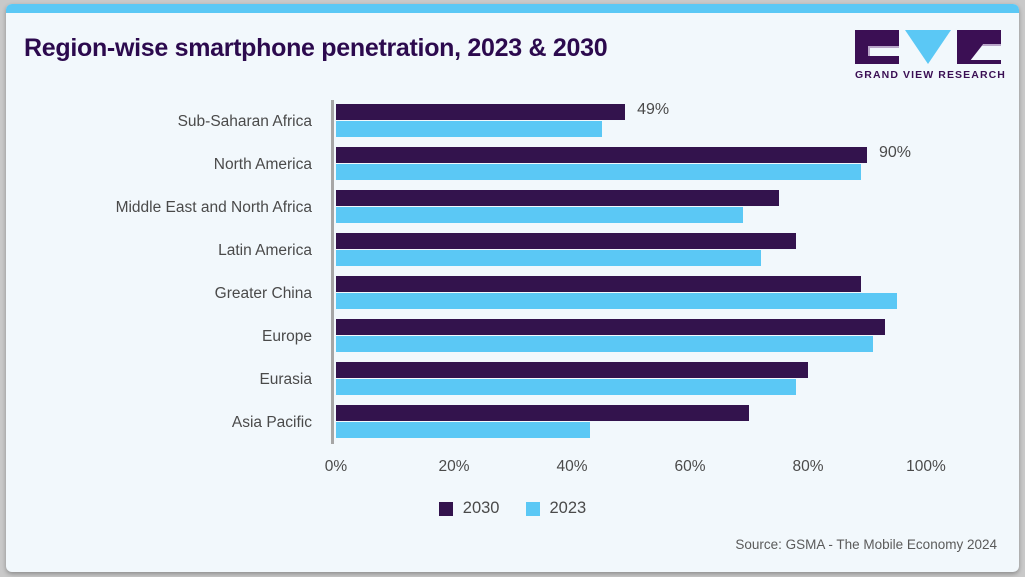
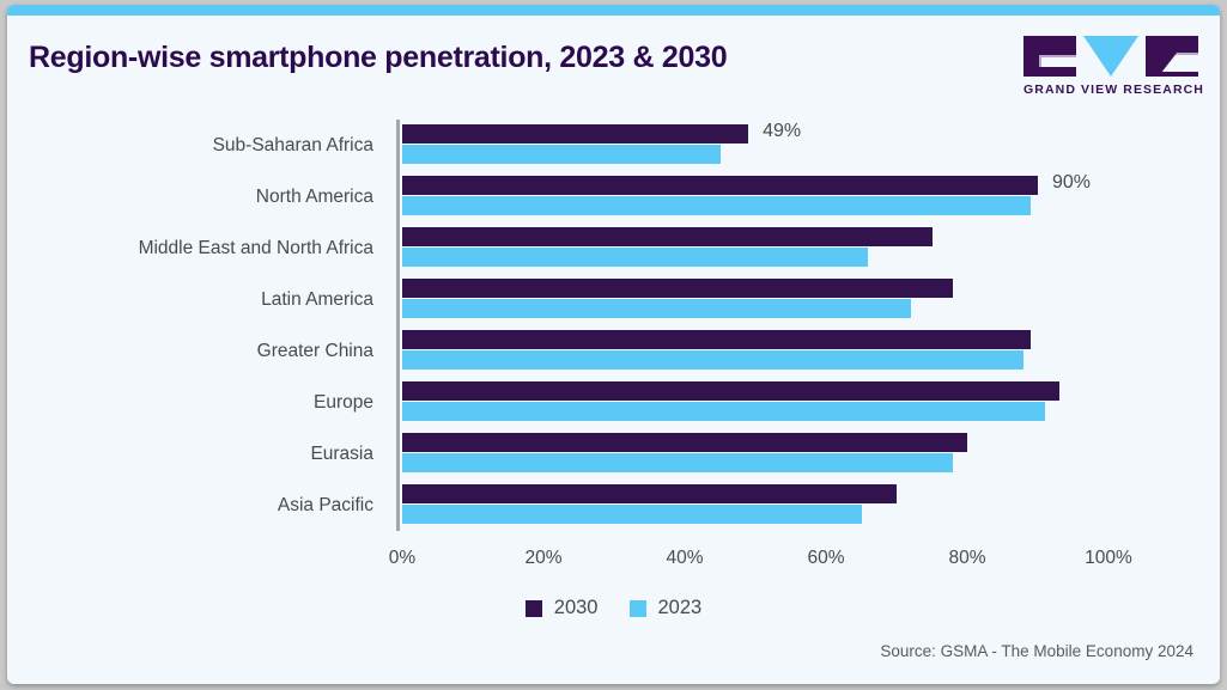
2023/Middle East and North Africa: 69% -> 66%
2023/Greater China: 95% -> 88%
2023/Asia Pacific: 43% -> 65%
